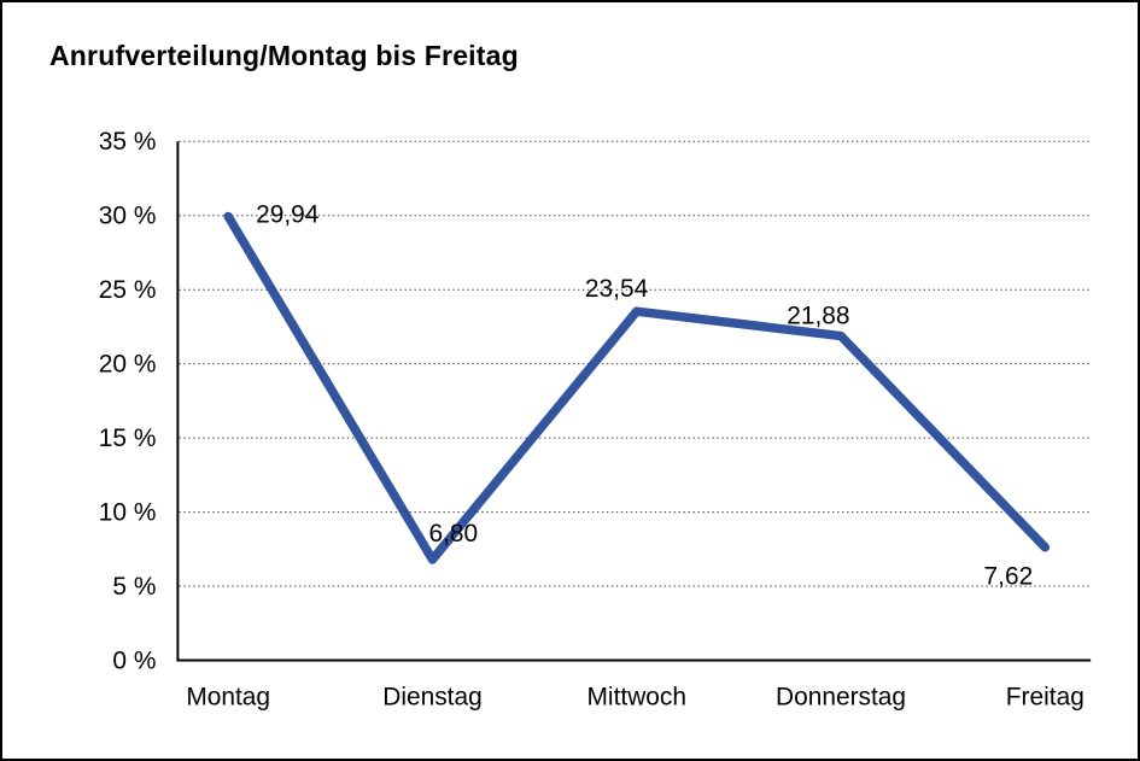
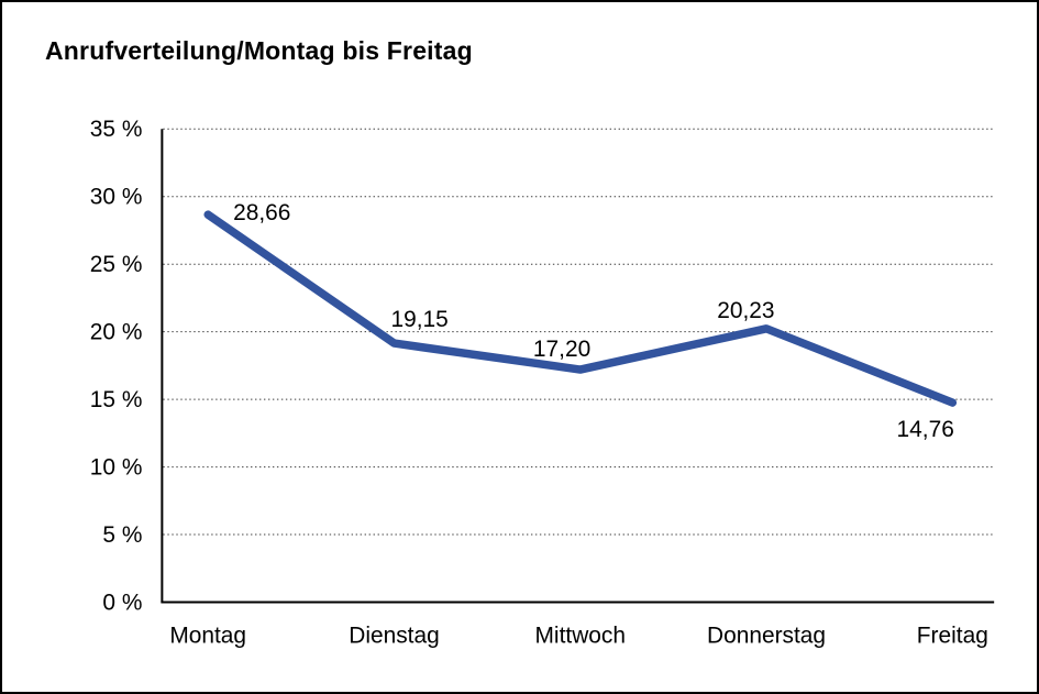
Montag: 29,94 -> 28,66
Dienstag: 6,80 -> 19,15
Mittwoch: 23,54 -> 17,20
Donnerstag: 21,88 -> 20,23
Freitag: 7,62 -> 14,76
